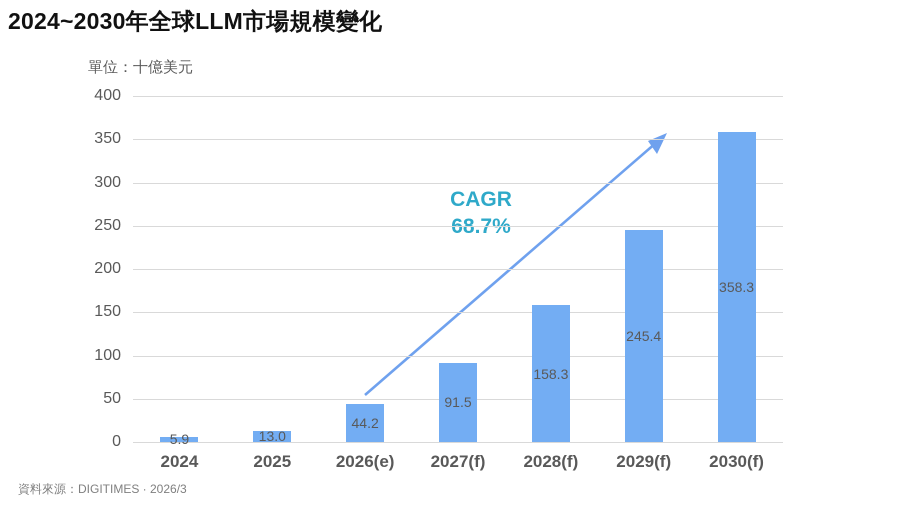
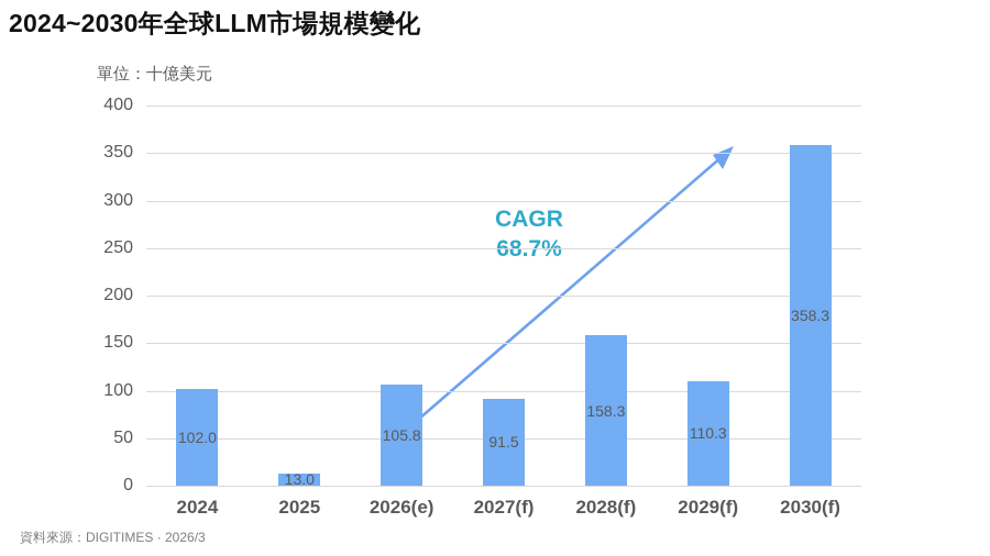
2024: 5.9 -> 102.0
2026(e): 44.2 -> 105.8
2029(f): 245.4 -> 110.3
